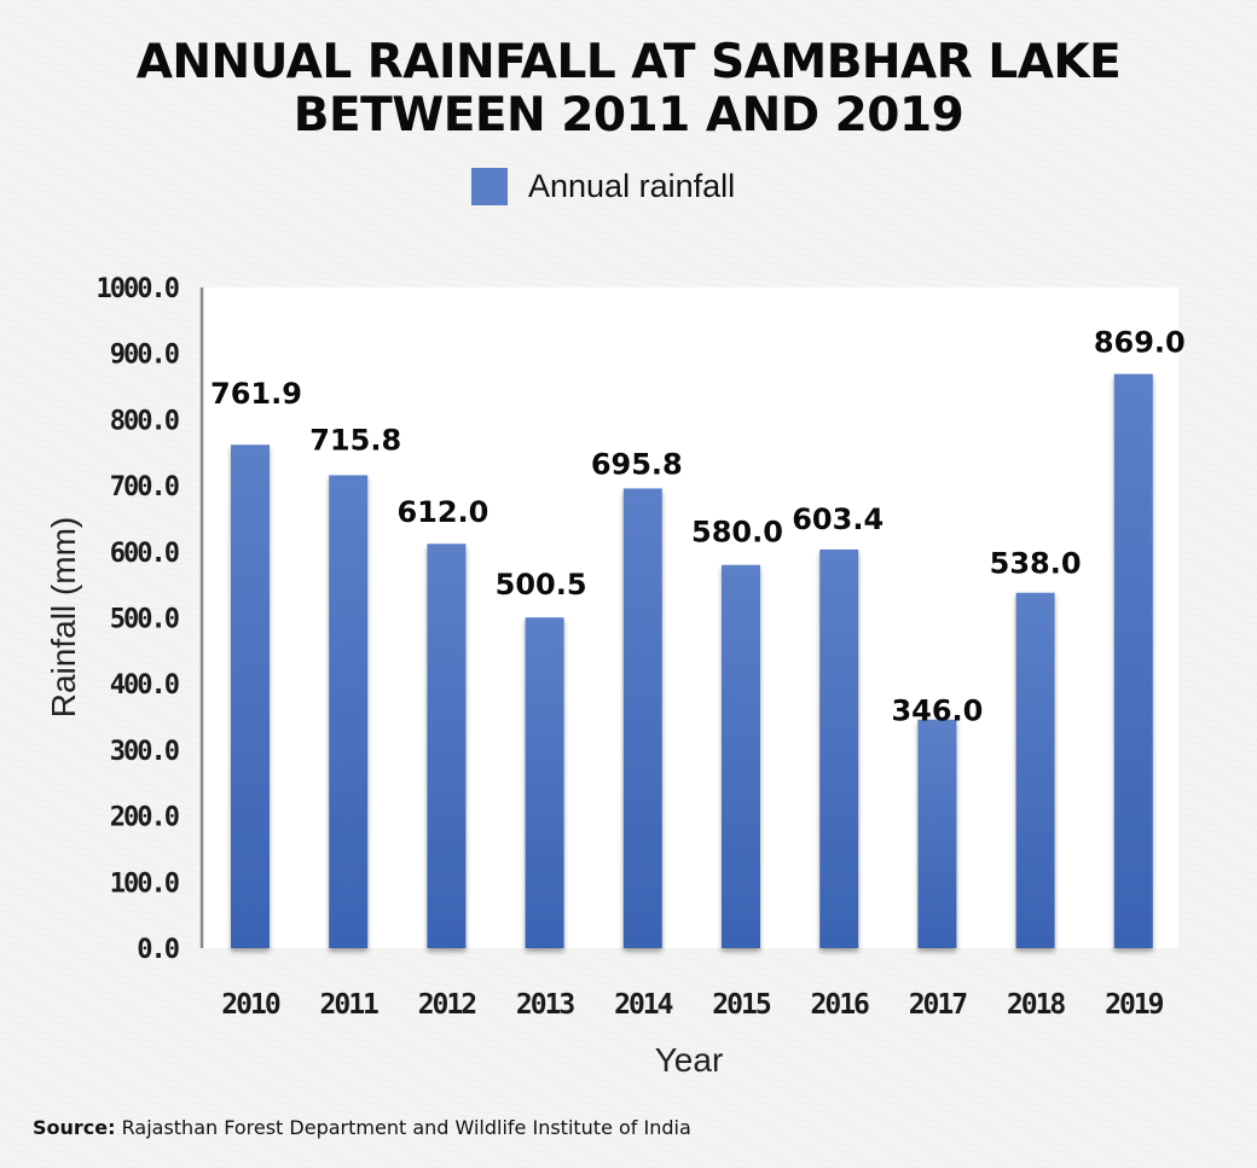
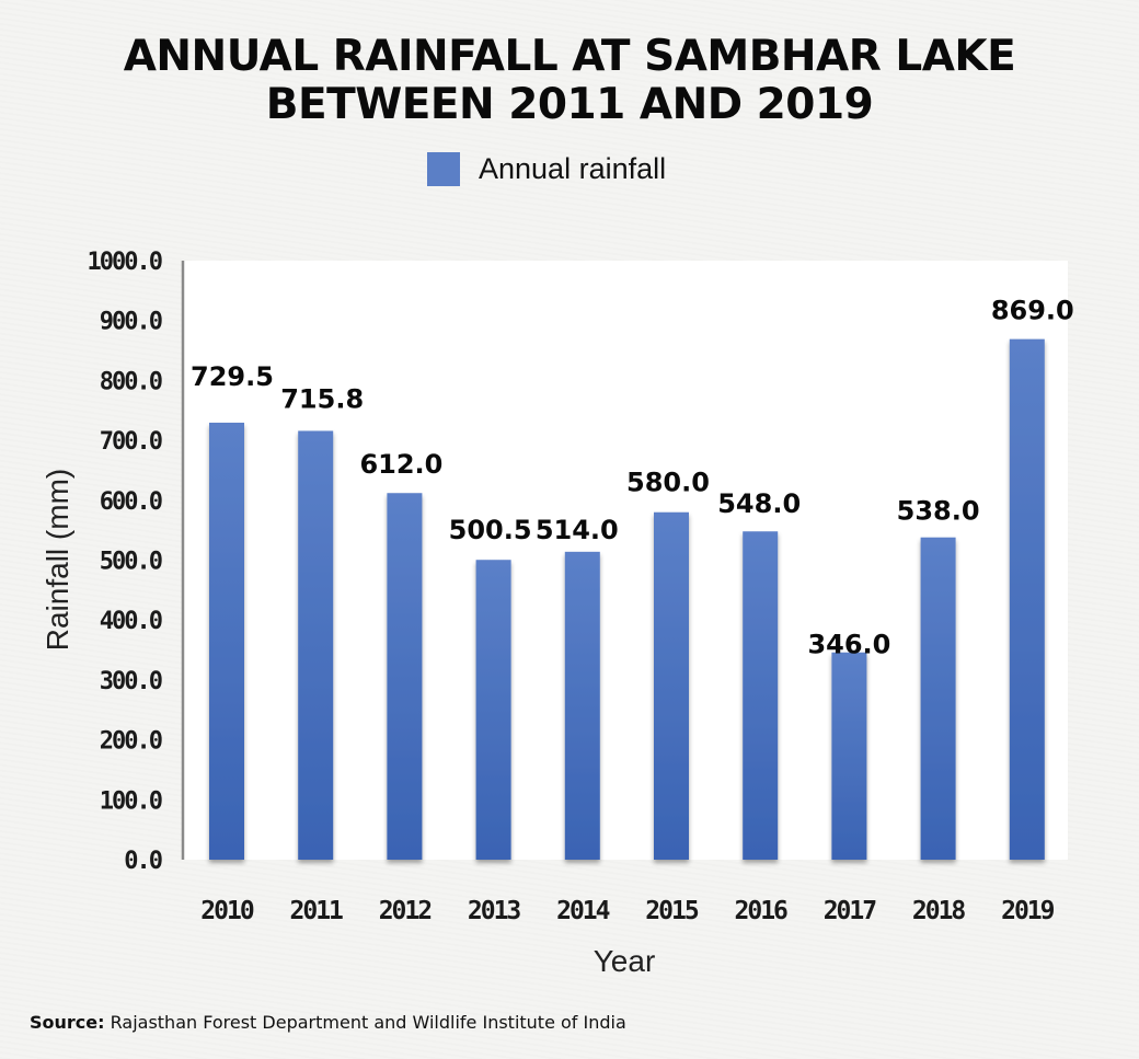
2010: 761.9 -> 729.5
2014: 695.8 -> 514.0
2016: 603.4 -> 548.0
